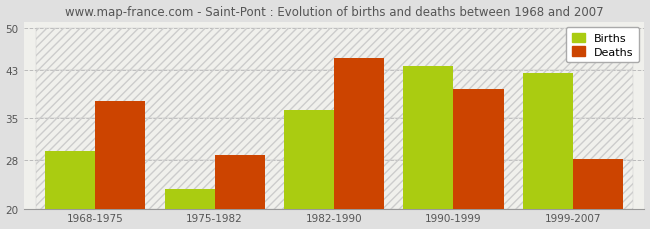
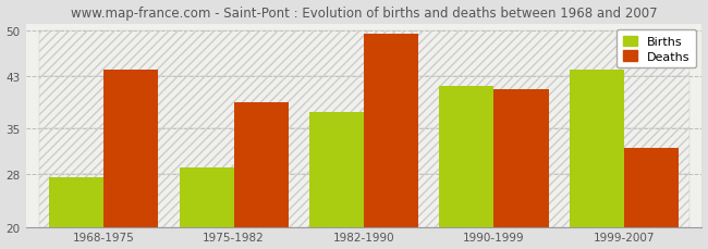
Births/1968-1975: 29.6 -> 27.5
Deaths/1968-1975: 37.8 -> 44.0
Births/1975-1982: 23.2 -> 29.0
Deaths/1975-1982: 28.8 -> 39.0
Births/1982-1990: 36.4 -> 37.5
Deaths/1982-1990: 45.0 -> 49.5
Births/1990-1999: 43.6 -> 41.5
Deaths/1990-1999: 39.8 -> 41.0
Births/1999-2007: 42.4 -> 44.0
Deaths/1999-2007: 28.2 -> 32.0
